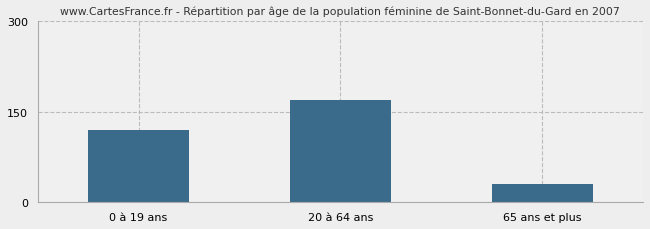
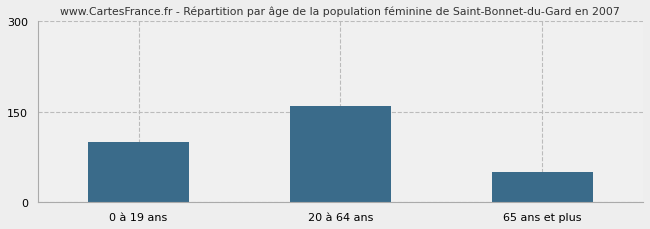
0 à 19 ans: 120 -> 100
20 à 64 ans: 170 -> 160
65 ans et plus: 30 -> 50
